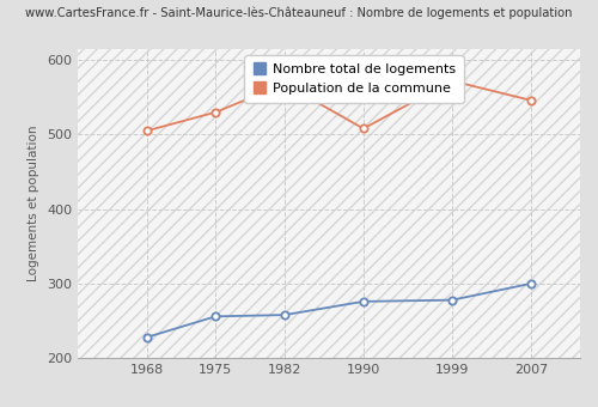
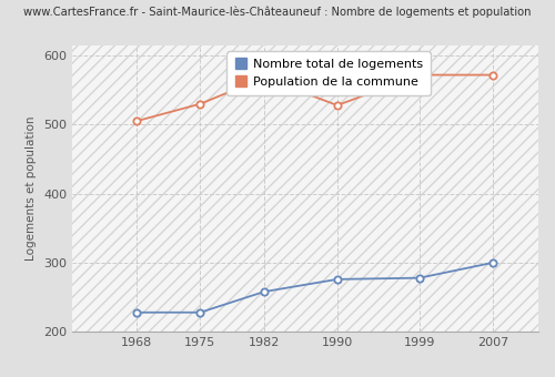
Nombre total de logements/1975: 256 -> 228
Population de la commune/1990: 508 -> 528
Population de la commune/2007: 546 -> 572
